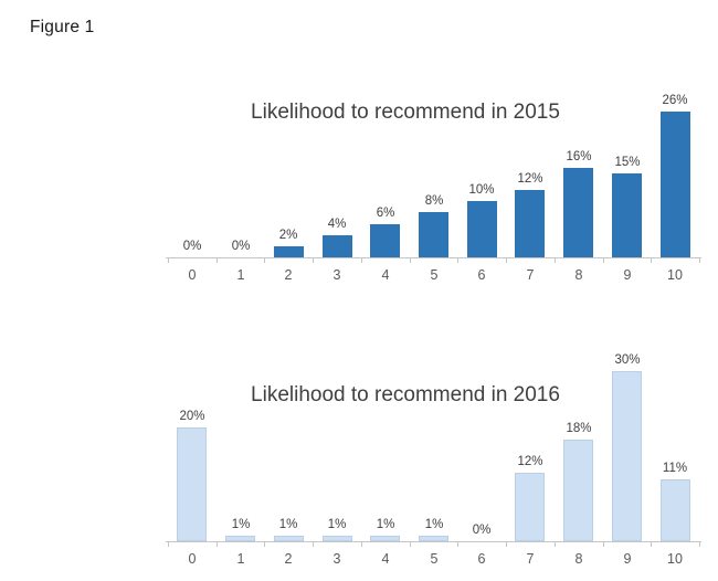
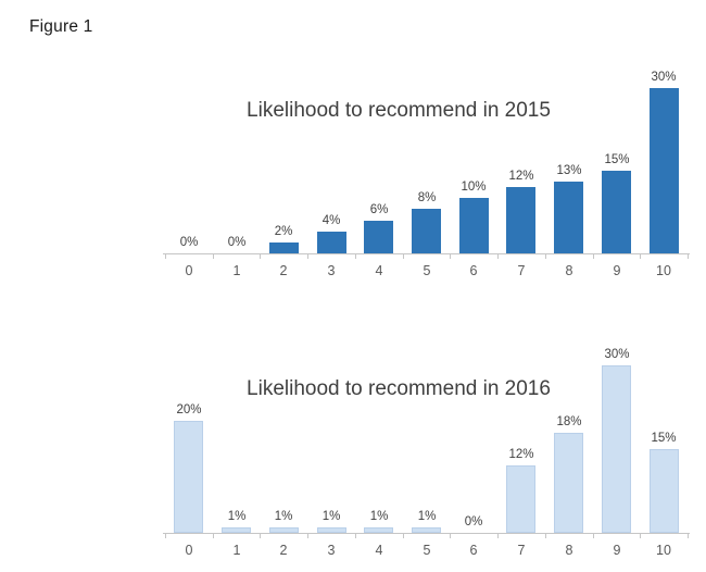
Likelihood to recommend in 2015/8: 16% -> 13%
Likelihood to recommend in 2015/10: 26% -> 30%
Likelihood to recommend in 2016/10: 11% -> 15%
